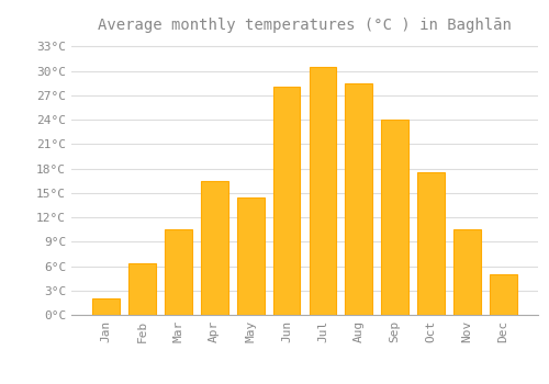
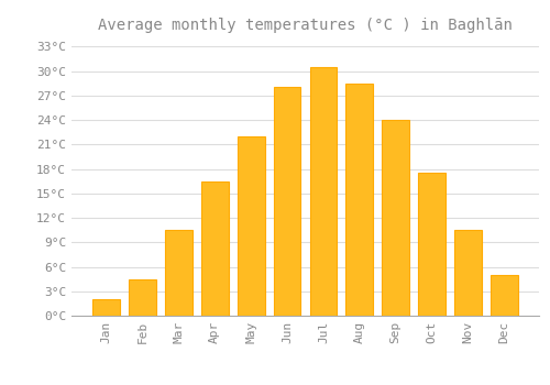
Feb: 6.4°C -> 4.5°C
May: 14.4°C -> 22.0°C
